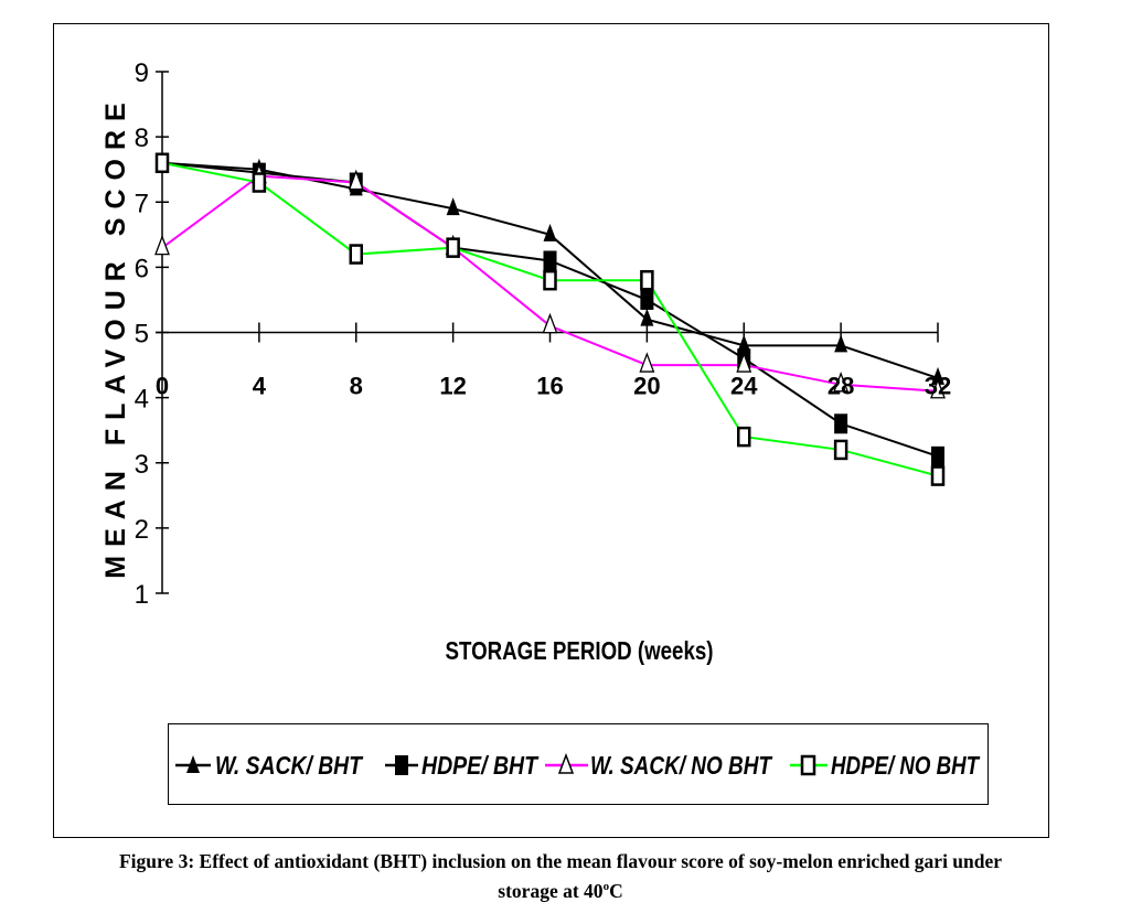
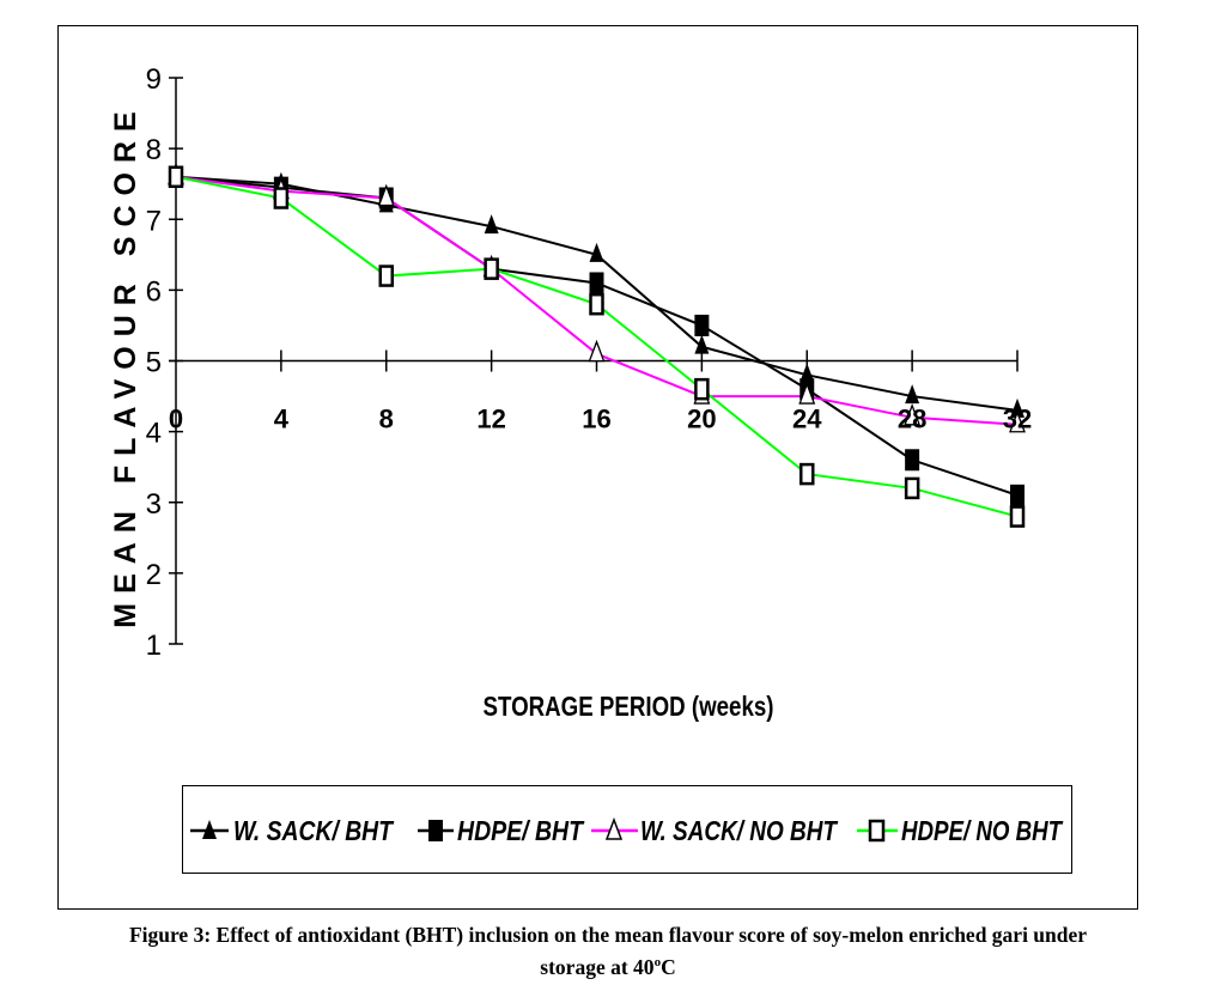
W. SACK/ NO BHT/0: 6.3 -> 7.6
HDPE/ NO BHT/20: 5.8 -> 4.6
W. SACK/ BHT/28: 4.8 -> 4.5
